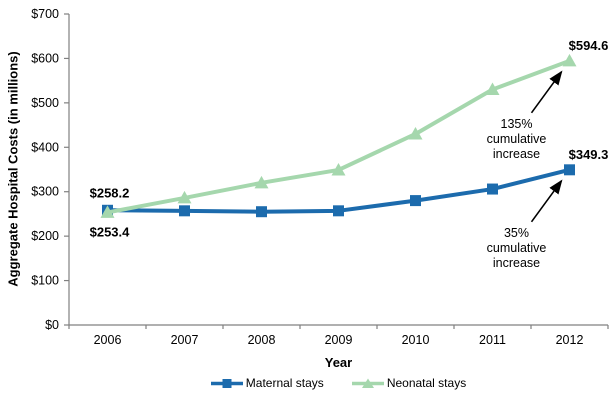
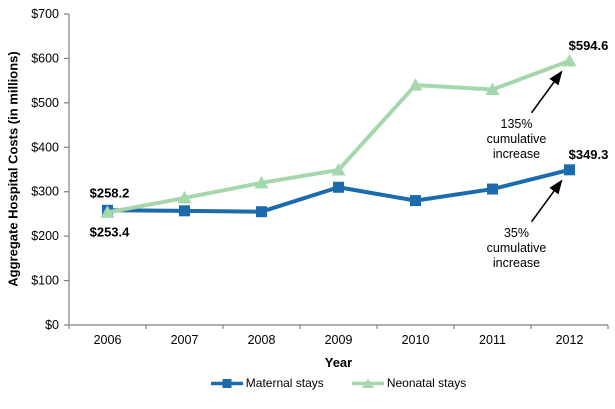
Maternal stays/2009: $260 -> $310
Neonatal stays/2010: $430 -> $540
